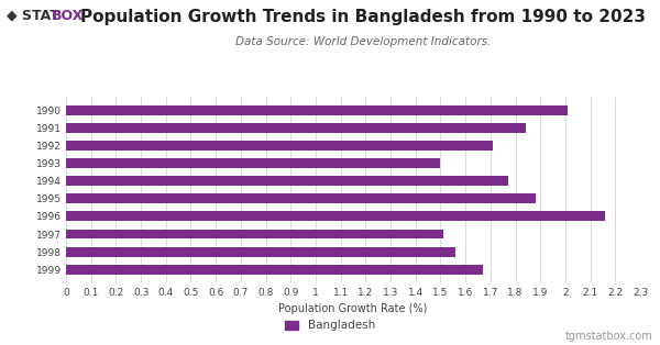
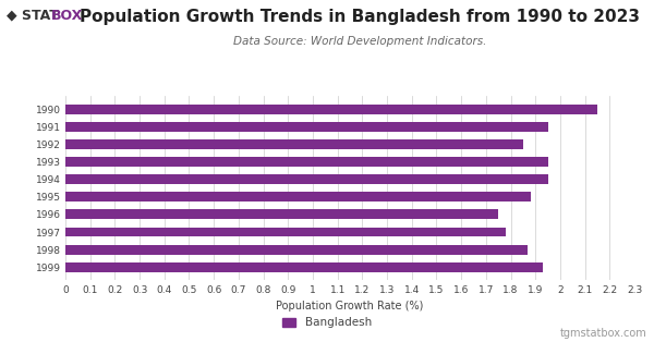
1990: 2.01 -> 2.15
1991: 1.84 -> 1.95
1992: 1.71 -> 1.85
1993: 1.50 -> 1.95
1994: 1.77 -> 1.95
1996: 2.16 -> 1.75
1997: 1.51 -> 1.78
1998: 1.56 -> 1.87
1999: 1.67 -> 1.93
